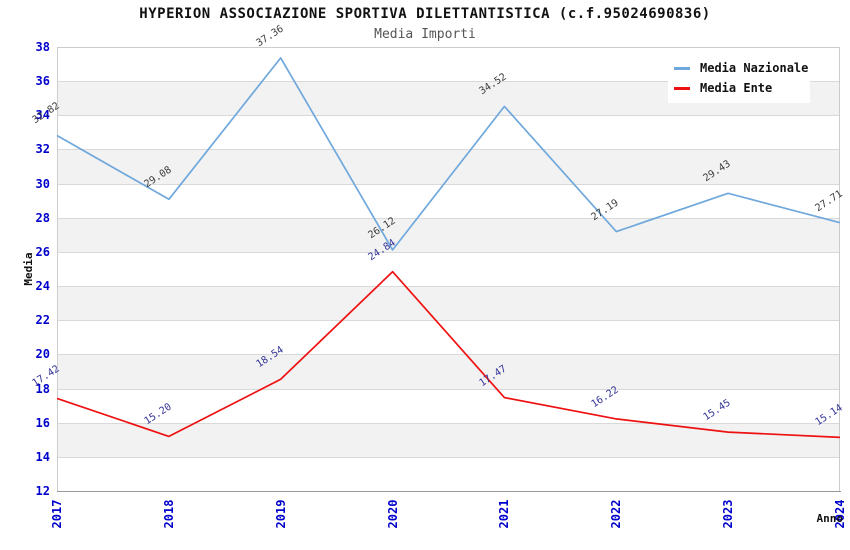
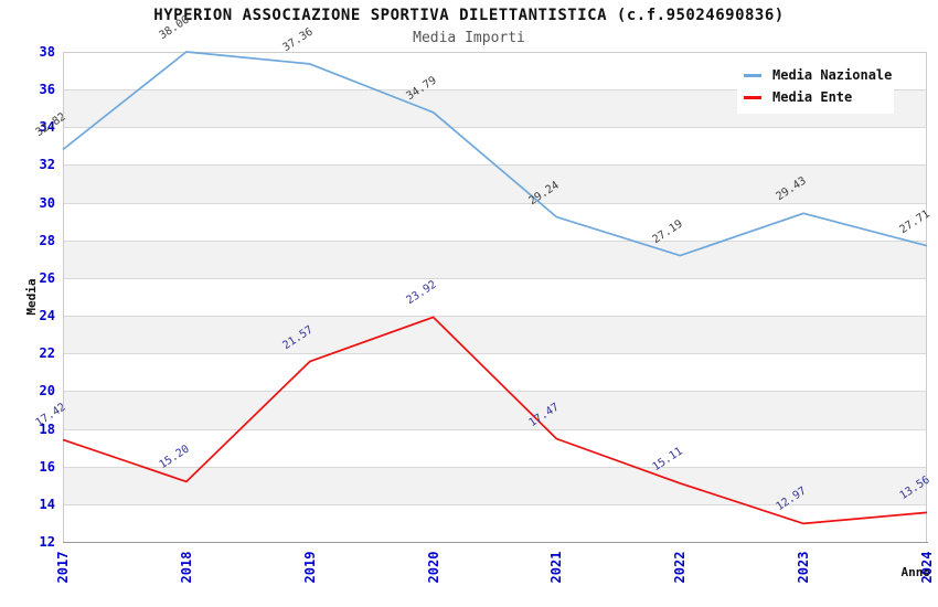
Media Nazionale/2018: 29.08 -> 38.00
Media Ente/2019: 18.54 -> 21.57
Media Nazionale/2020: 26.12 -> 34.79
Media Ente/2020: 24.84 -> 23.92
Media Nazionale/2021: 34.52 -> 29.24
Media Ente/2022: 16.22 -> 15.11
Media Ente/2023: 15.45 -> 12.97
Media Ente/2024: 15.14 -> 13.56
